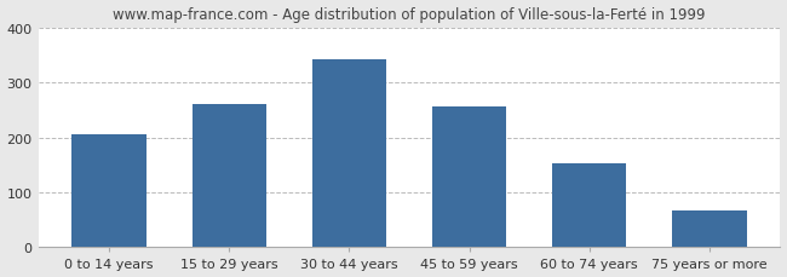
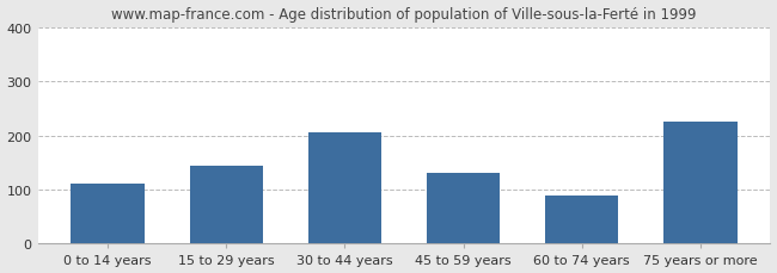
0 to 14 years: 205 -> 110
15 to 29 years: 262 -> 145
30 to 44 years: 343 -> 205
45 to 59 years: 257 -> 130
60 to 74 years: 154 -> 90
75 years or more: 67 -> 225
